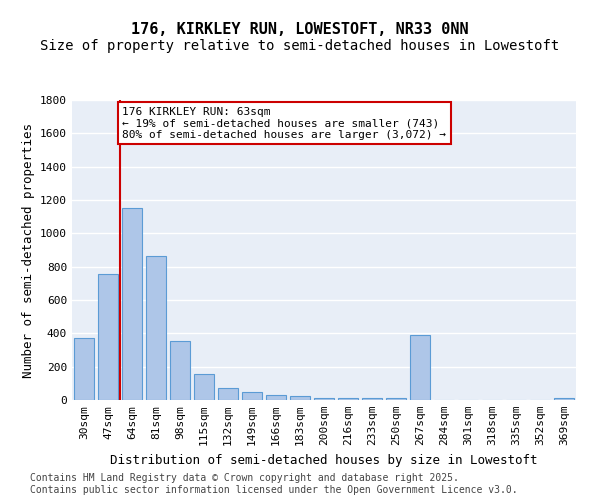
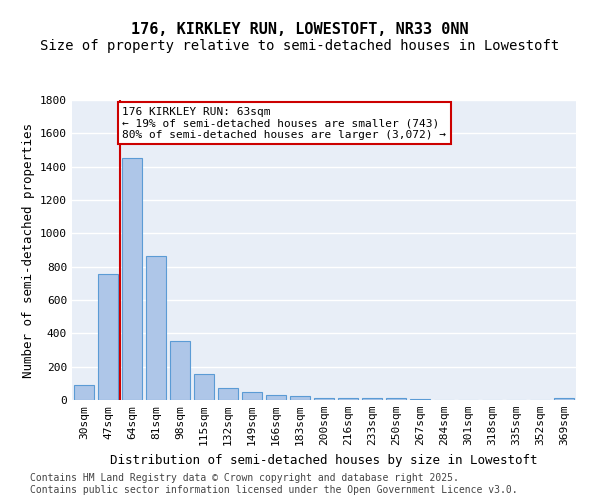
30sqm: 370 -> 90
64sqm: 1150 -> 1450
267sqm: 390 -> 10
